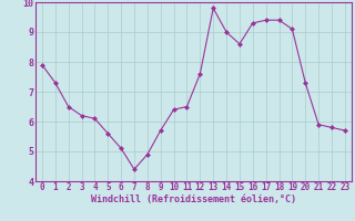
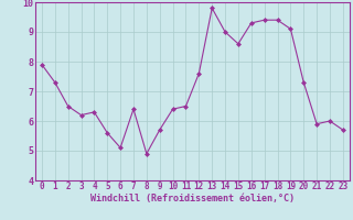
4: 6.1 -> 6.3
7: 4.4 -> 6.4
22: 5.8 -> 6.0
